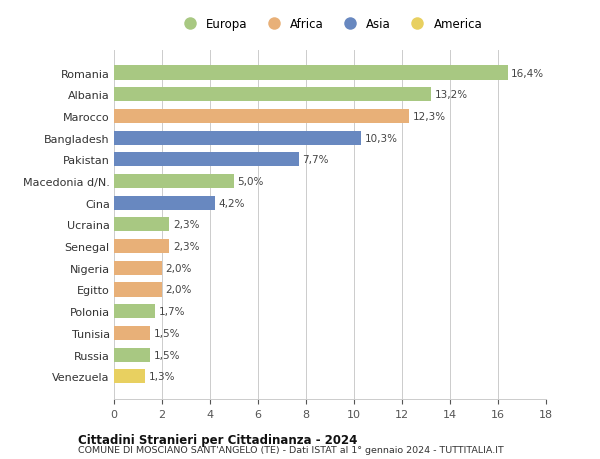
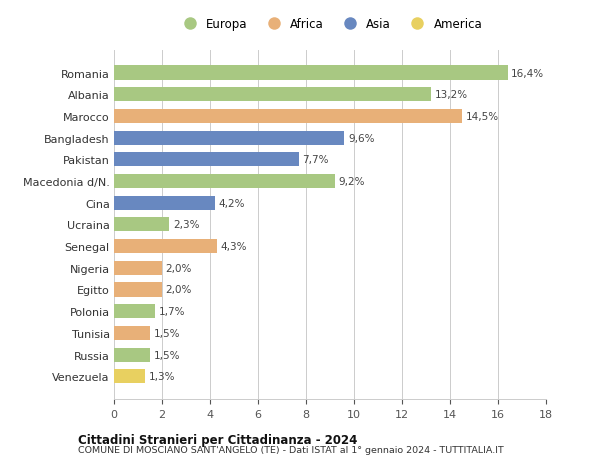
Marocco: 12,3% -> 14,5%
Bangladesh: 10,3% -> 9,6%
Macedonia d/N.: 5,0% -> 9,2%
Senegal: 2,3% -> 4,3%
